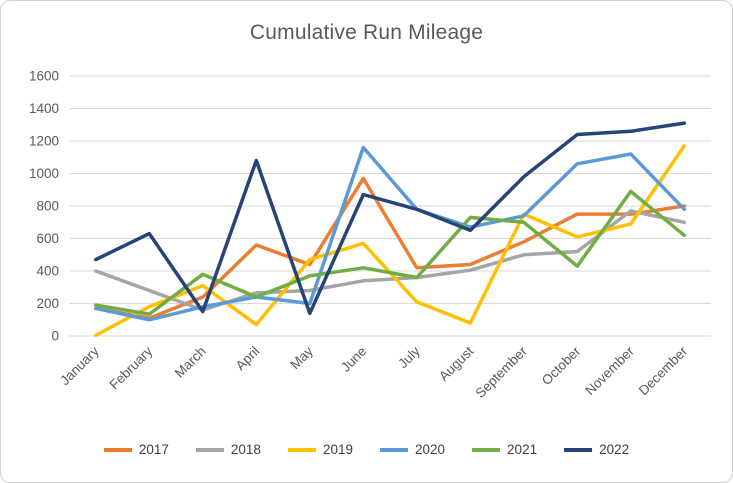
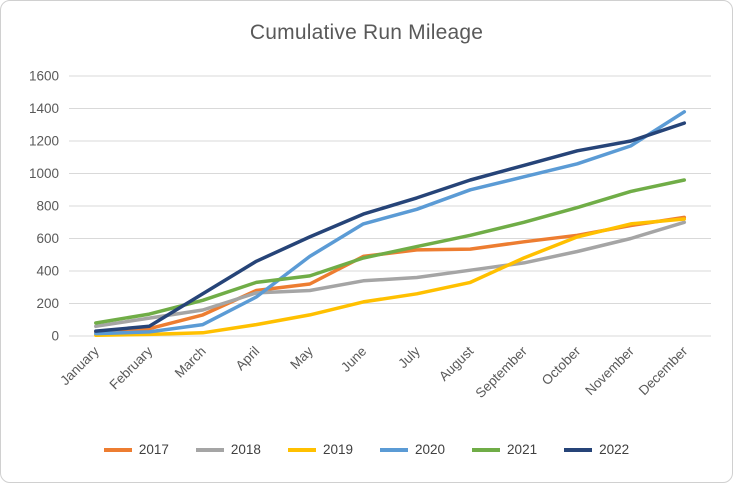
2017/January: 170 -> 20
2018/January: 400 -> 60
2020/January: 170 -> 20
2021/January: 190 -> 80
2022/January: 470 -> 30
2017/February: 110 -> 40
2018/February: 280 -> 110
2019/February: 180 -> 10
2020/February: 100 -> 20
2022/February: 630 -> 60
2017/March: 240 -> 130
2019/March: 310 -> 20
2020/March: 180 -> 70
2021/March: 380 -> 220
2022/March: 150 -> 260
2017/April: 560 -> 280
2021/April: 240 -> 330
2022/April: 1080 -> 460
2017/May: 440 -> 320
2019/May: 470 -> 130
2020/May: 200 -> 490
2022/May: 140 -> 610
2017/June: 970 -> 490
2019/June: 570 -> 210
2020/June: 1160 -> 690
2021/June: 420 -> 480
2022/June: 870 -> 750
2017/July: 420 -> 530
2019/July: 210 -> 260
2021/July: 360 -> 550
2022/July: 780 -> 850
2017/August: 440 -> 540
2019/August: 80 -> 330
2020/August: 670 -> 900
2021/August: 730 -> 620
2022/August: 650 -> 960
2018/September: 500 -> 450
2019/September: 750 -> 480
2020/September: 740 -> 980
2022/September: 980 -> 1050
2017/October: 750 -> 620
2021/October: 430 -> 790
2022/October: 1240 -> 1140
2017/November: 750 -> 680
2018/November: 770 -> 600
2020/November: 1120 -> 1170
2022/November: 1260 -> 1200
2017/December: 800 -> 730
2019/December: 1170 -> 720
2020/December: 780 -> 1380
2021/December: 620 -> 960
